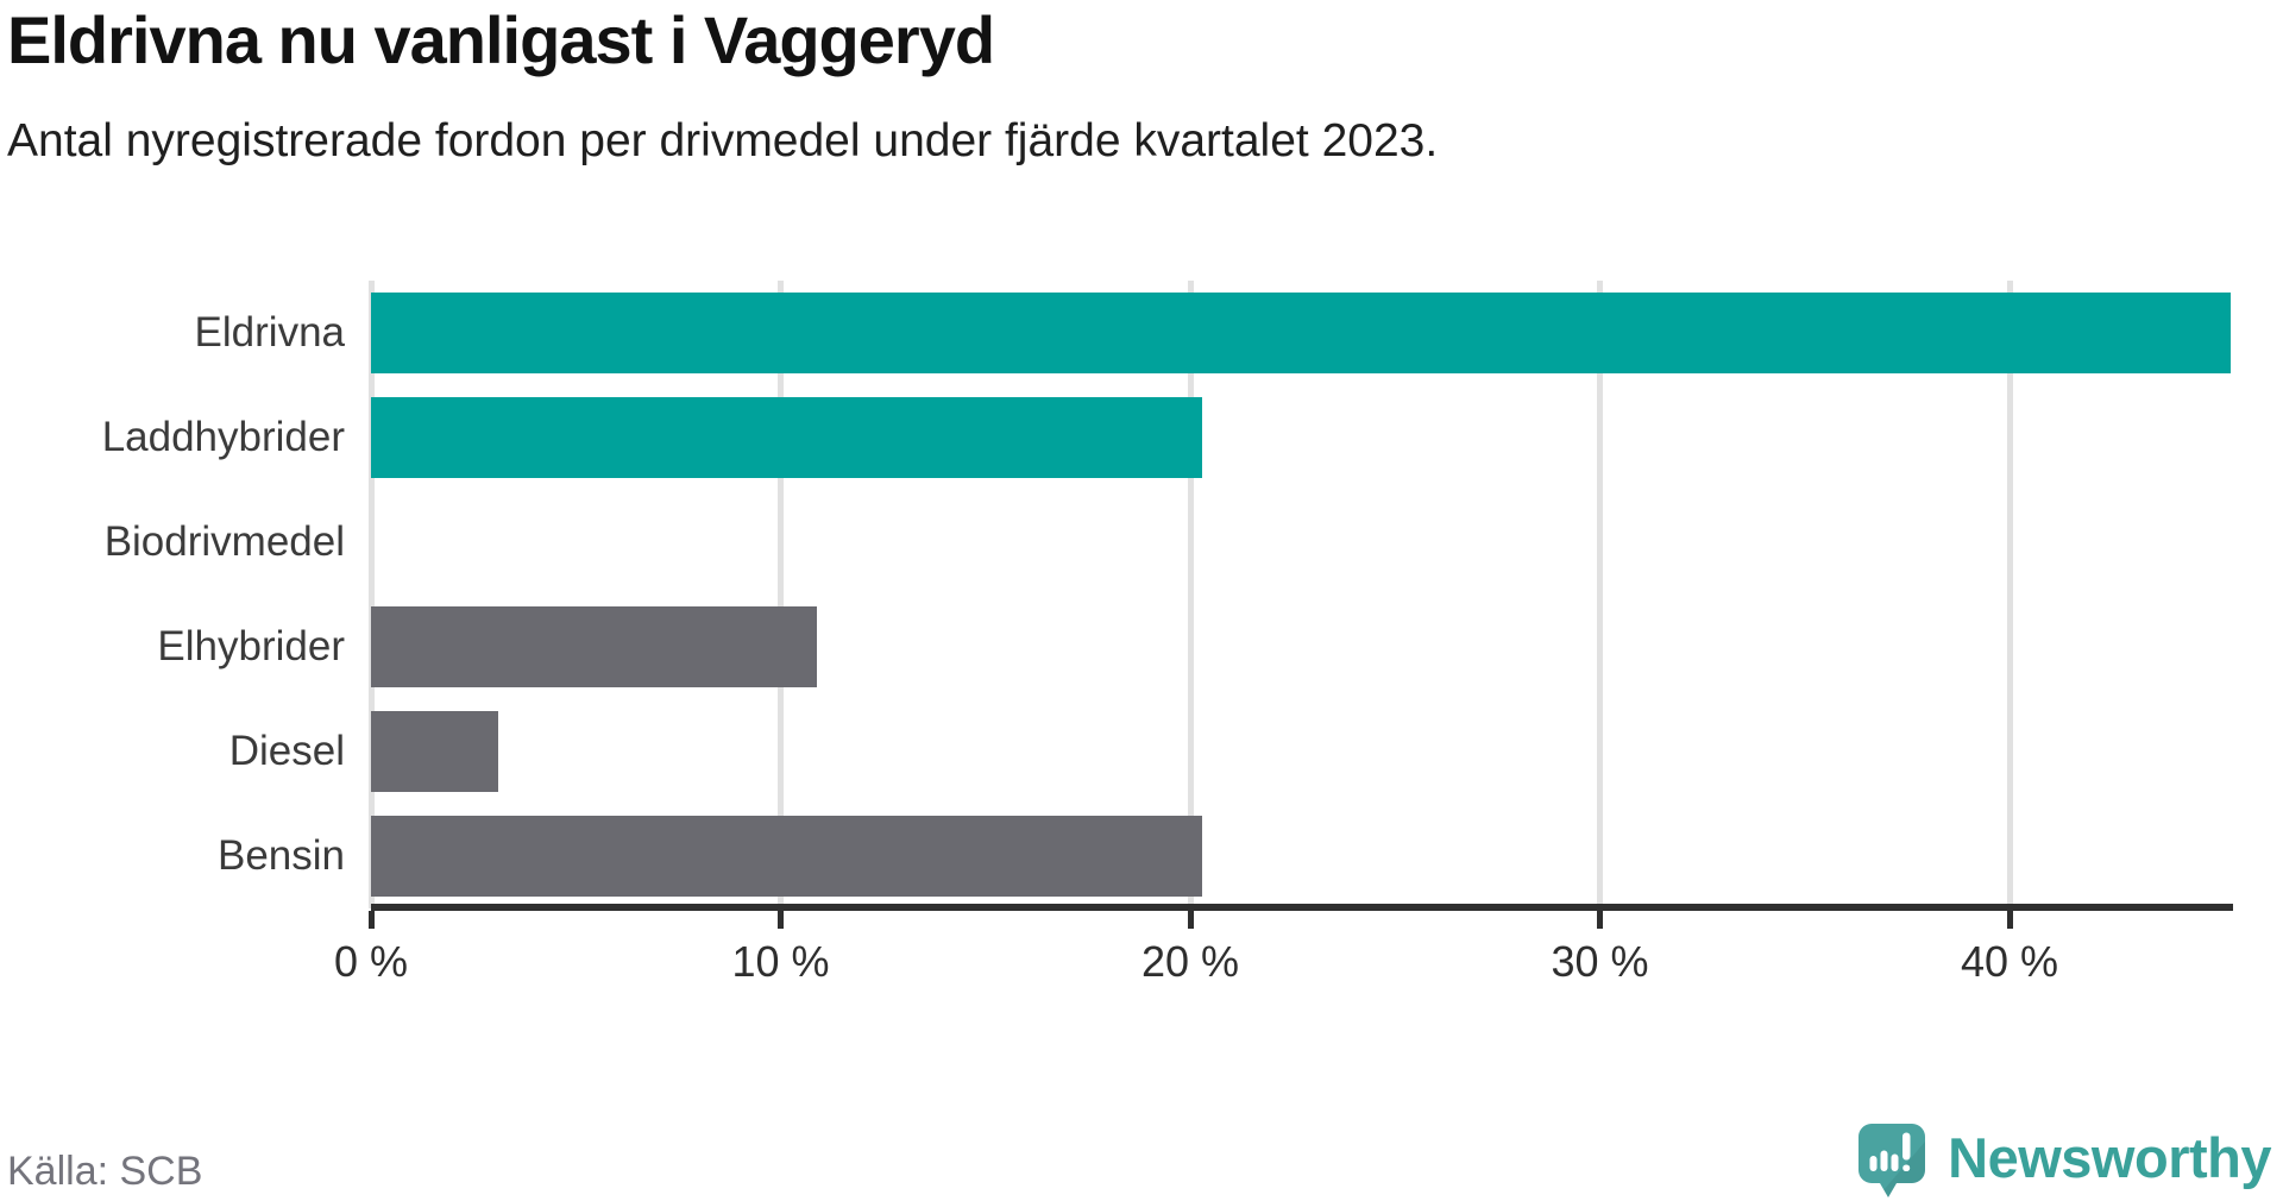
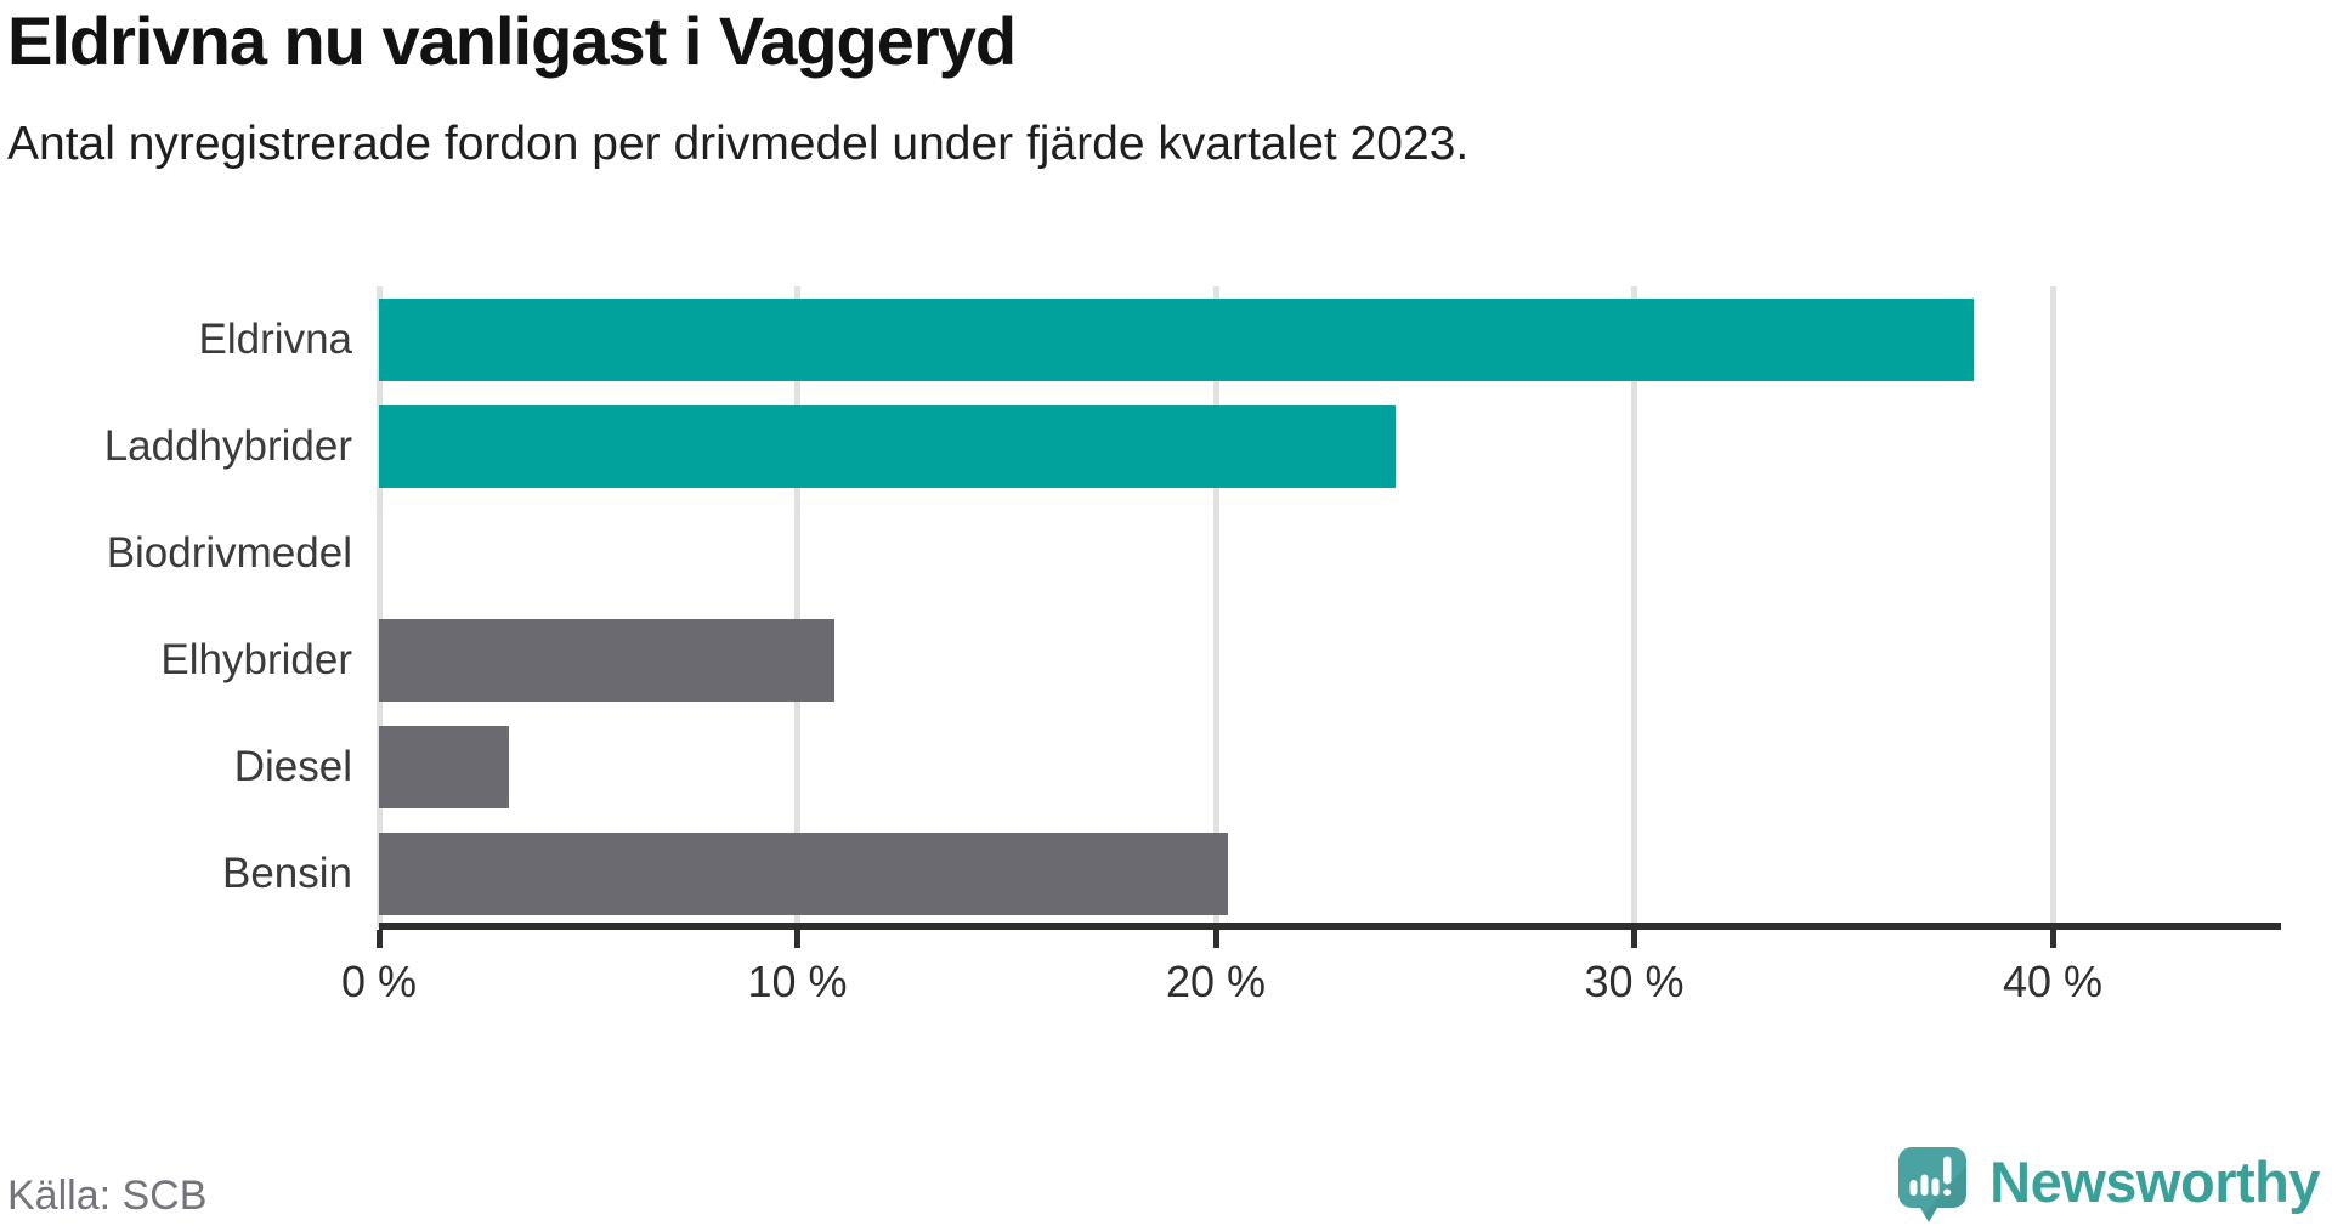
Eldrivna: 45.4% -> 38.1%
Laddhybrider: 20.3% -> 24.3%
